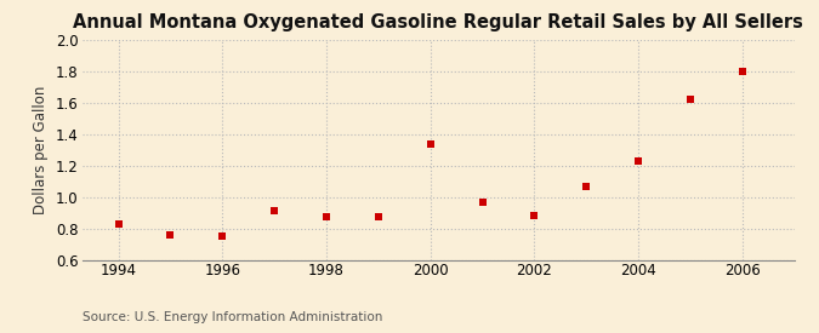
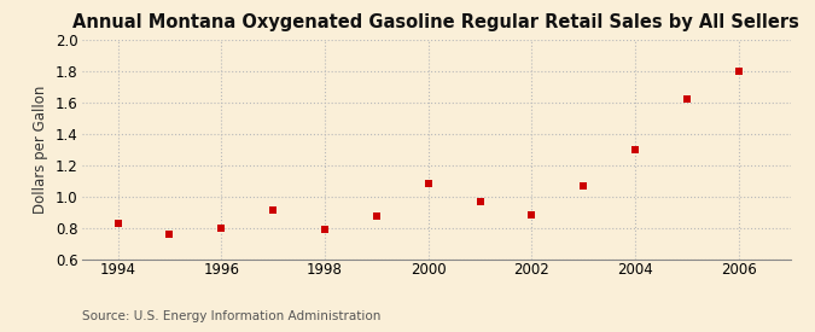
1996: 0.75 -> 0.80
1998: 0.87 -> 0.79
2000: 1.34 -> 1.08
2004: 1.23 -> 1.30
